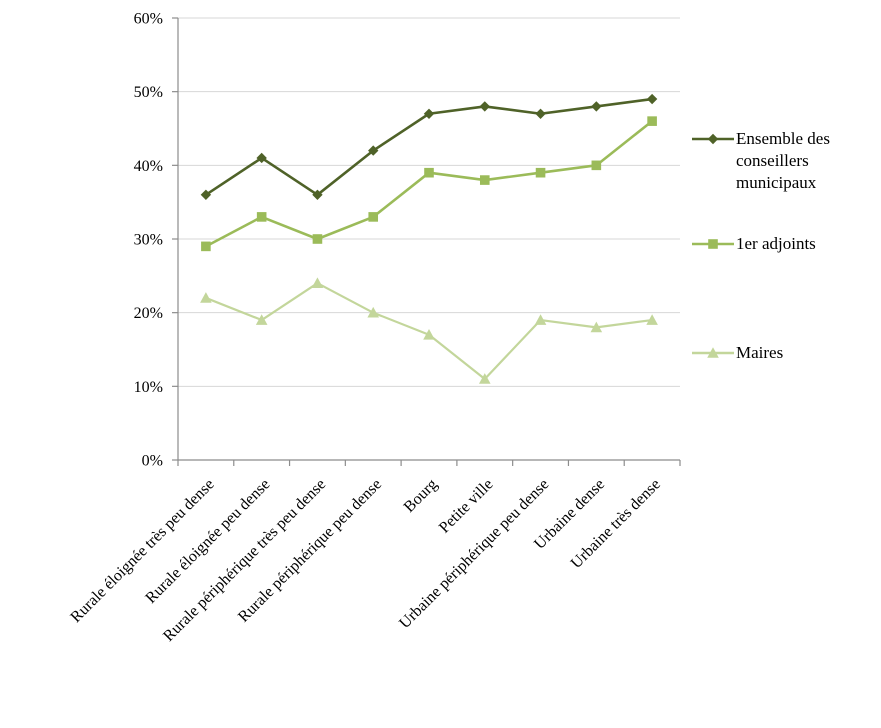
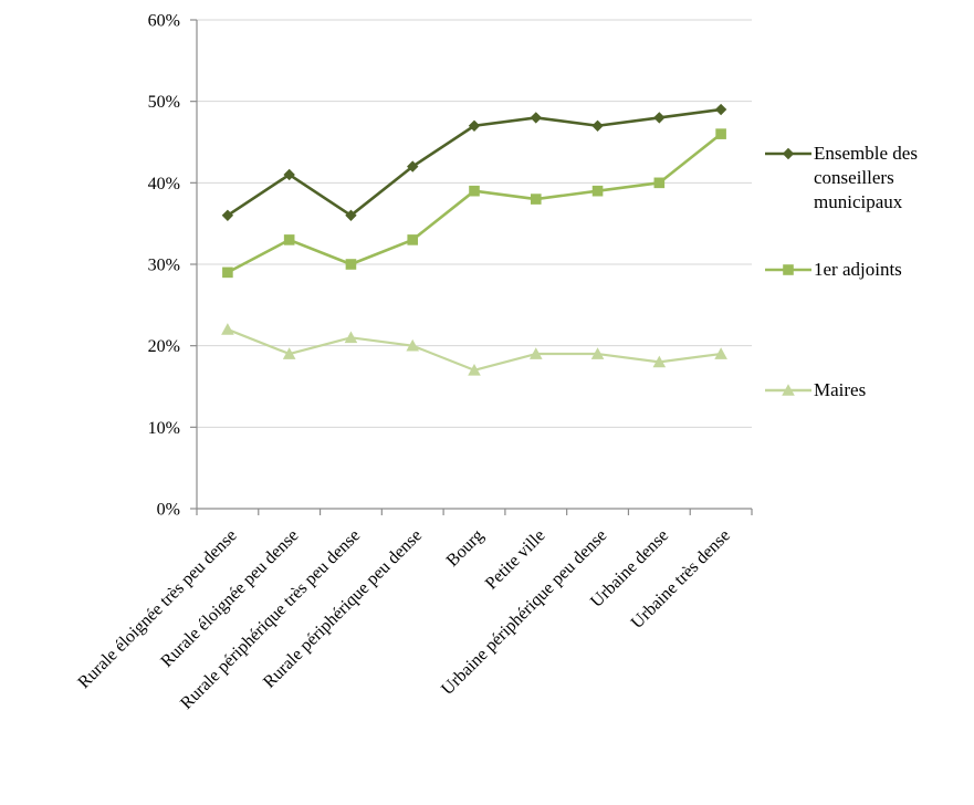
Maires/Rurale périphérique très peu dense: 24% -> 21%
Maires/Petite ville: 11% -> 19%
